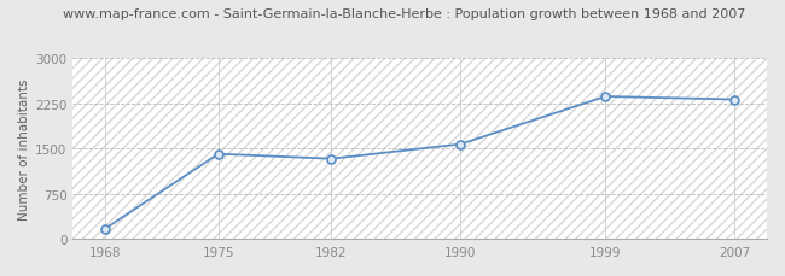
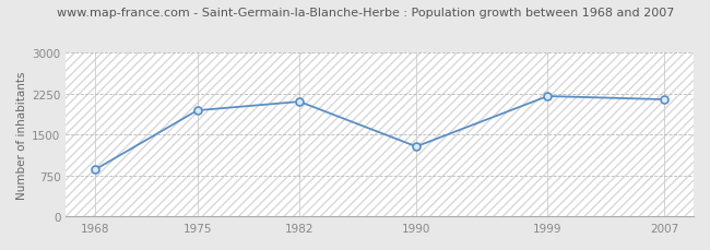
1968: 180 -> 860
1975: 1410 -> 1940
1982: 1330 -> 2100
1990: 1570 -> 1280
1999: 2360 -> 2200
2007: 2310 -> 2140
